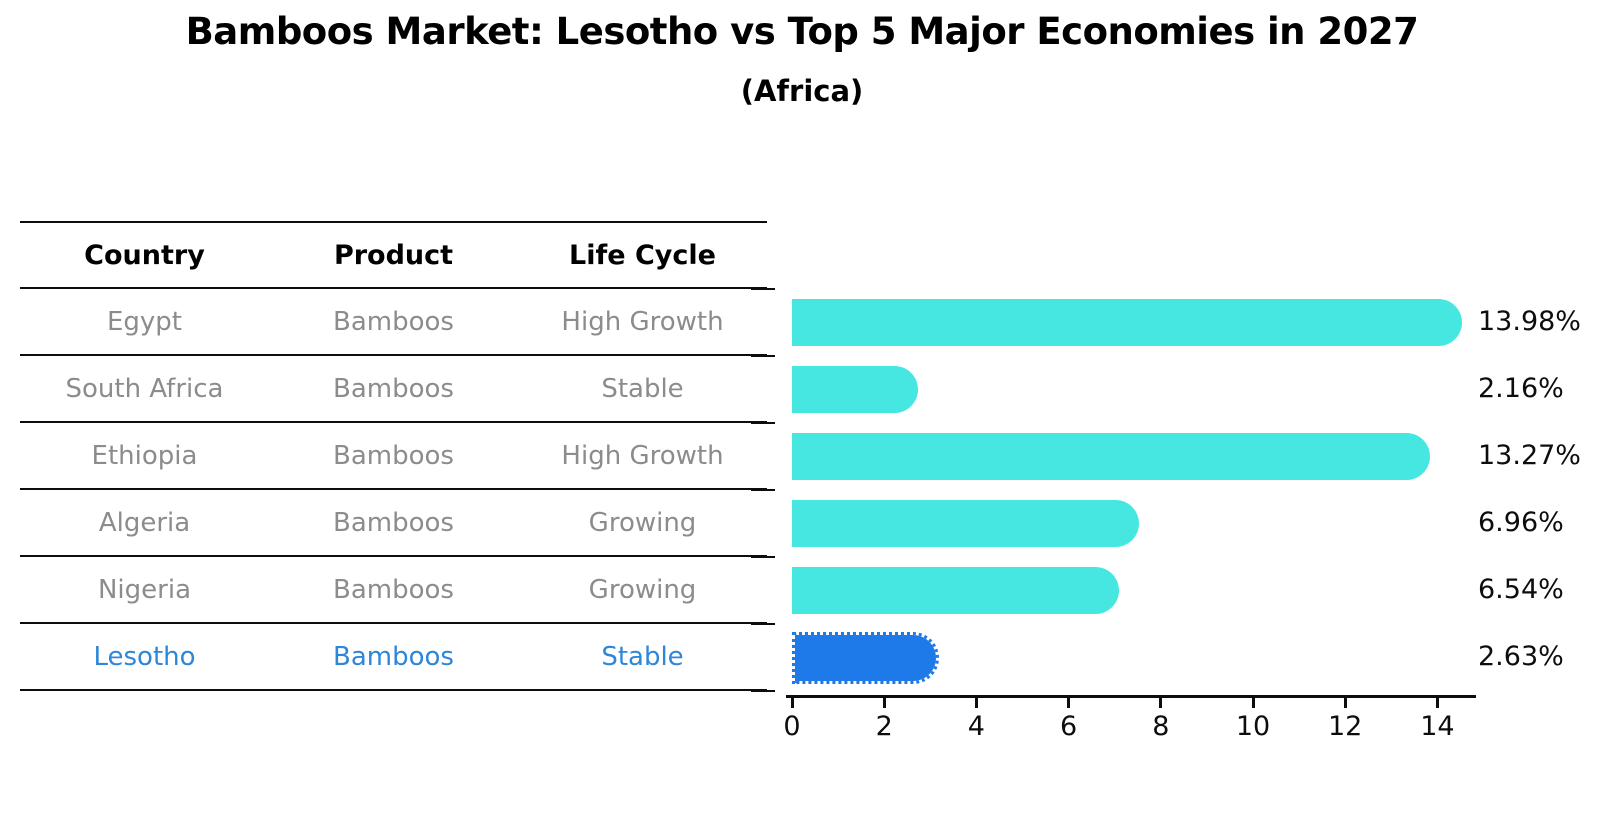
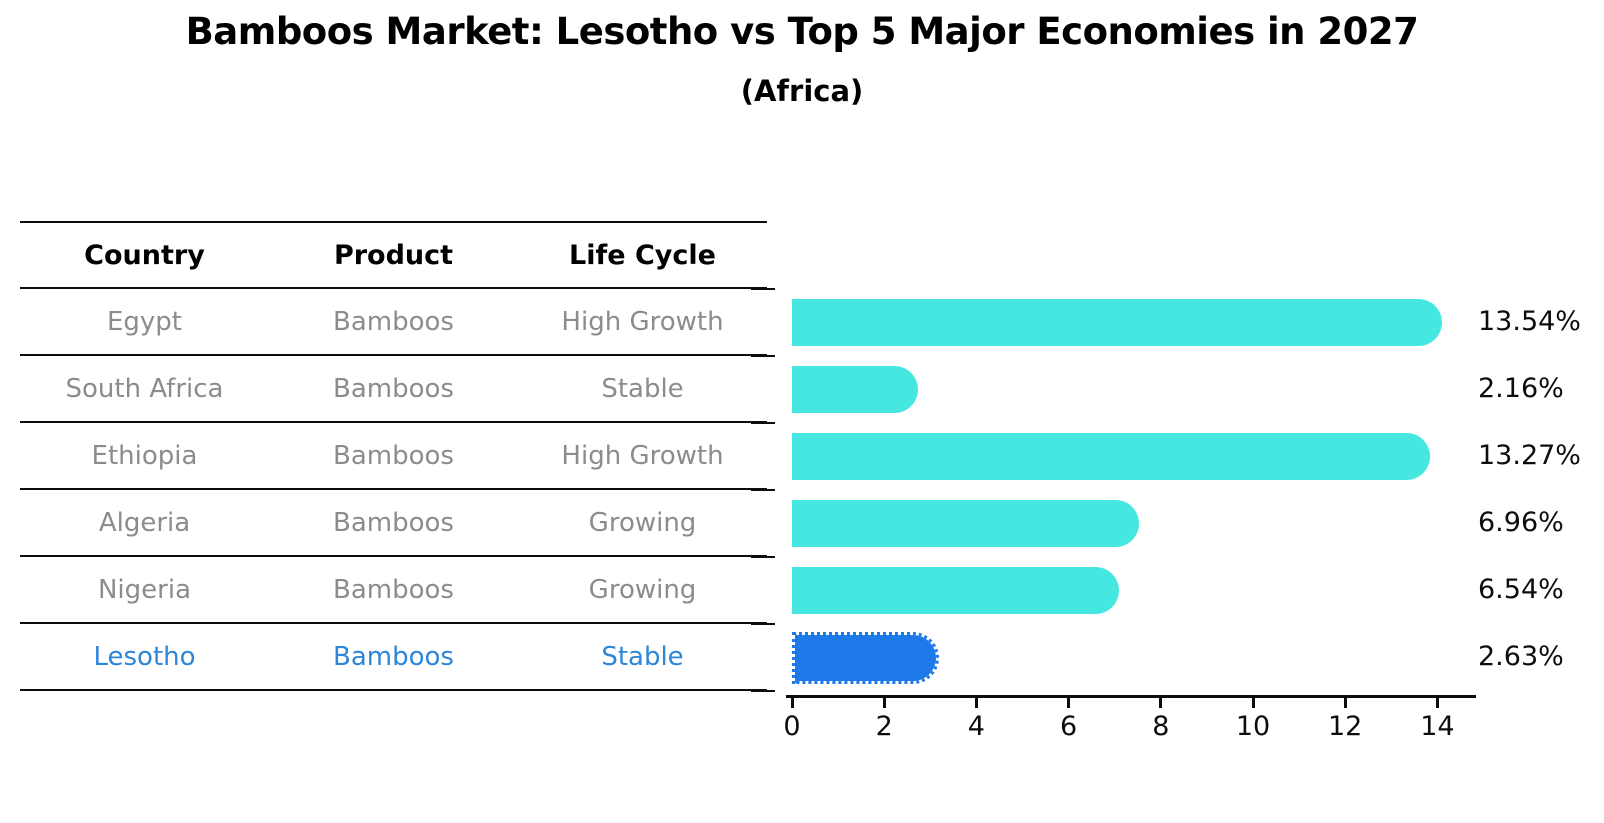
Egypt: 13.98% -> 13.54%
